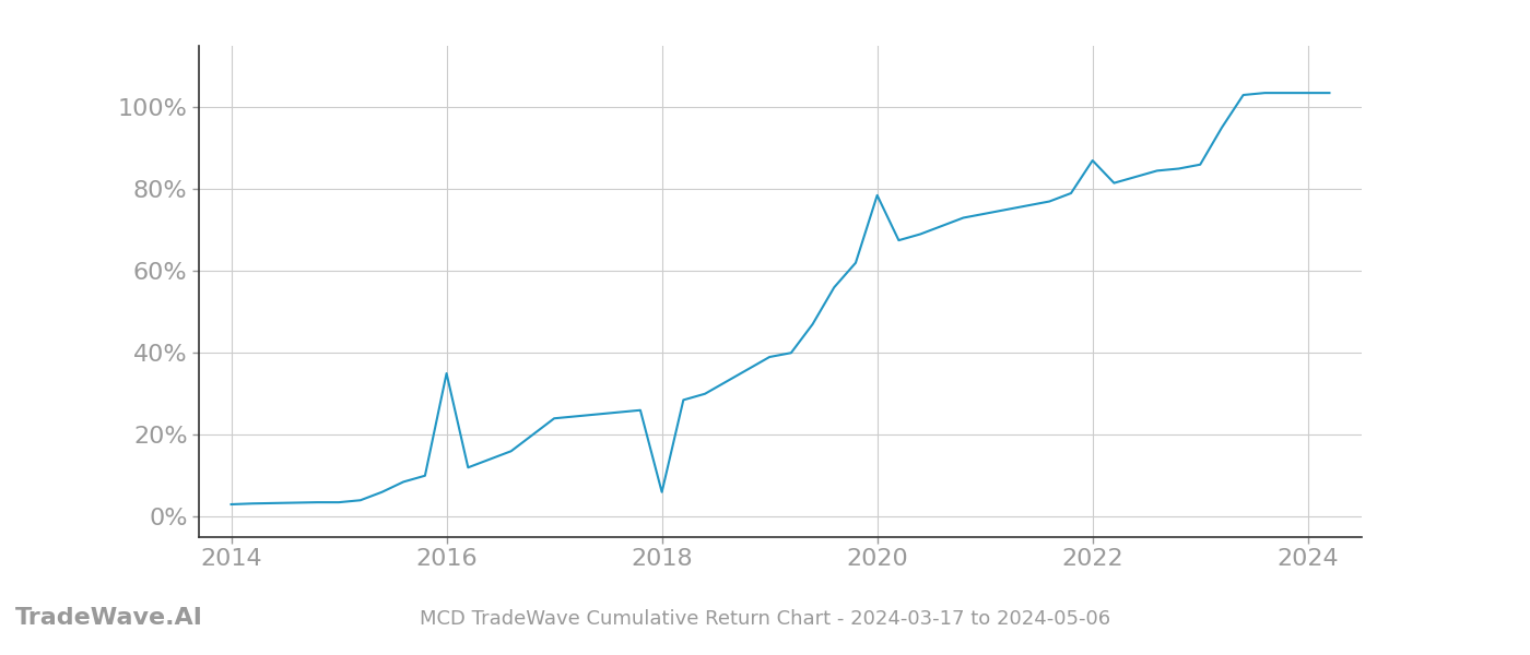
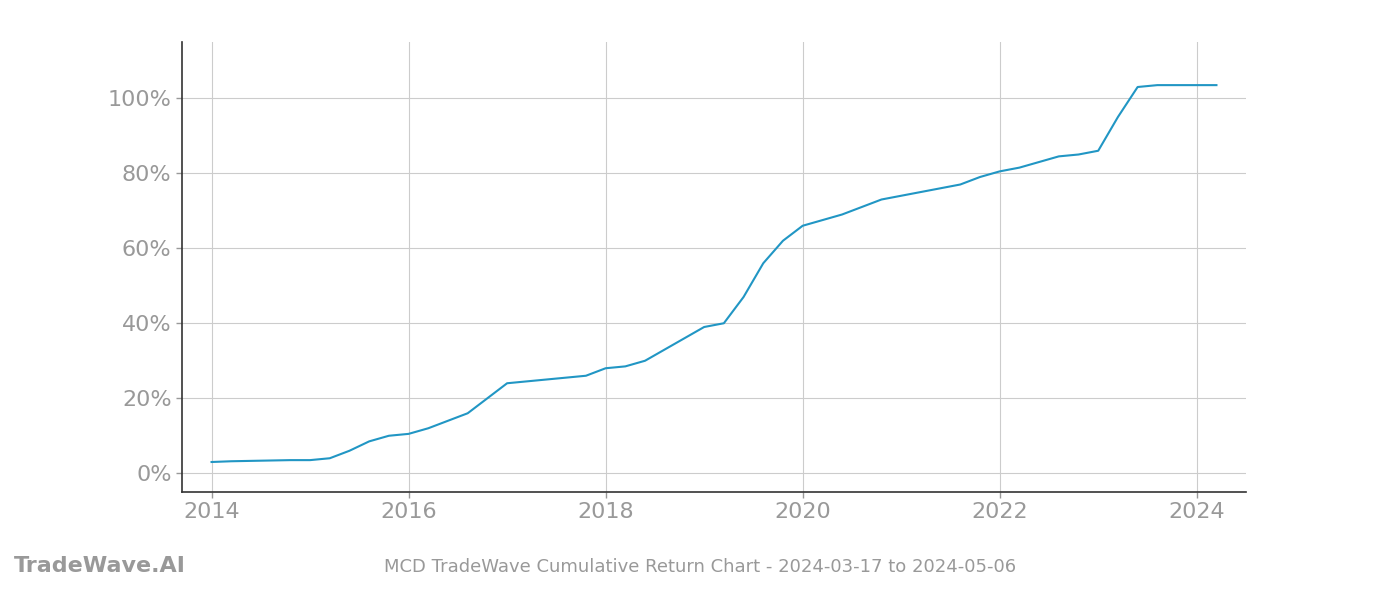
2016: 35.0% -> 10.5%
2018: 6.0% -> 28.0%
2020: 78.5% -> 66.0%
2022: 87.0% -> 80.5%
